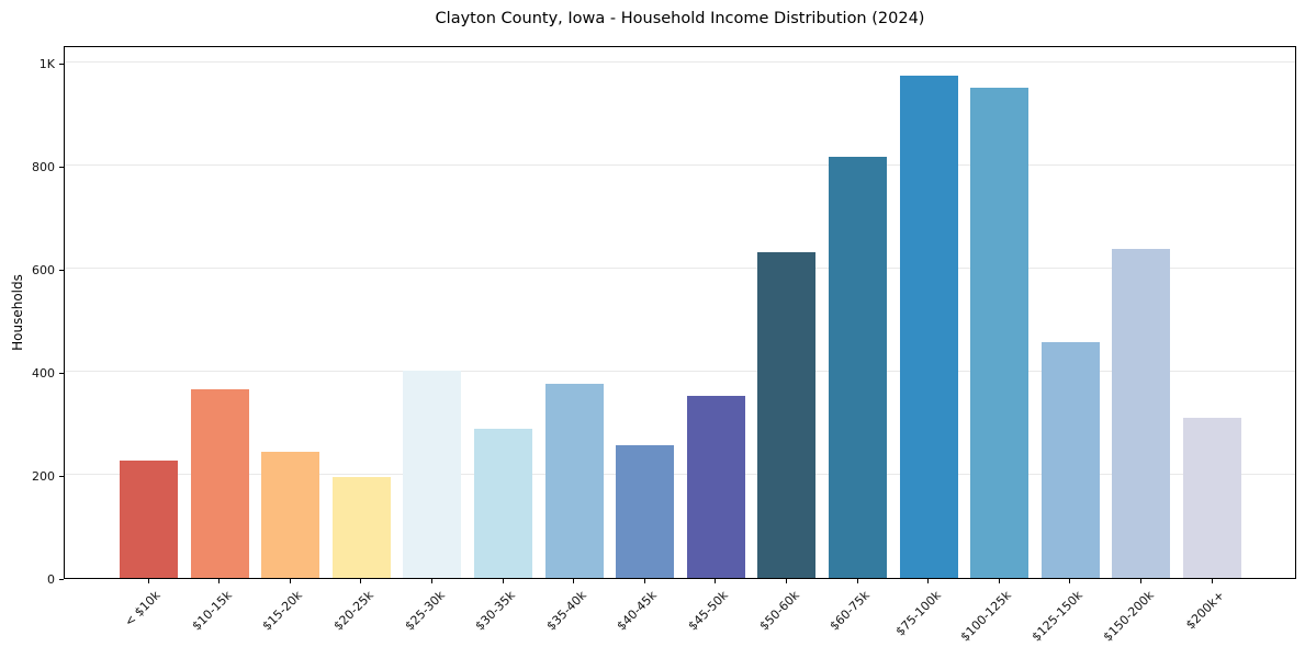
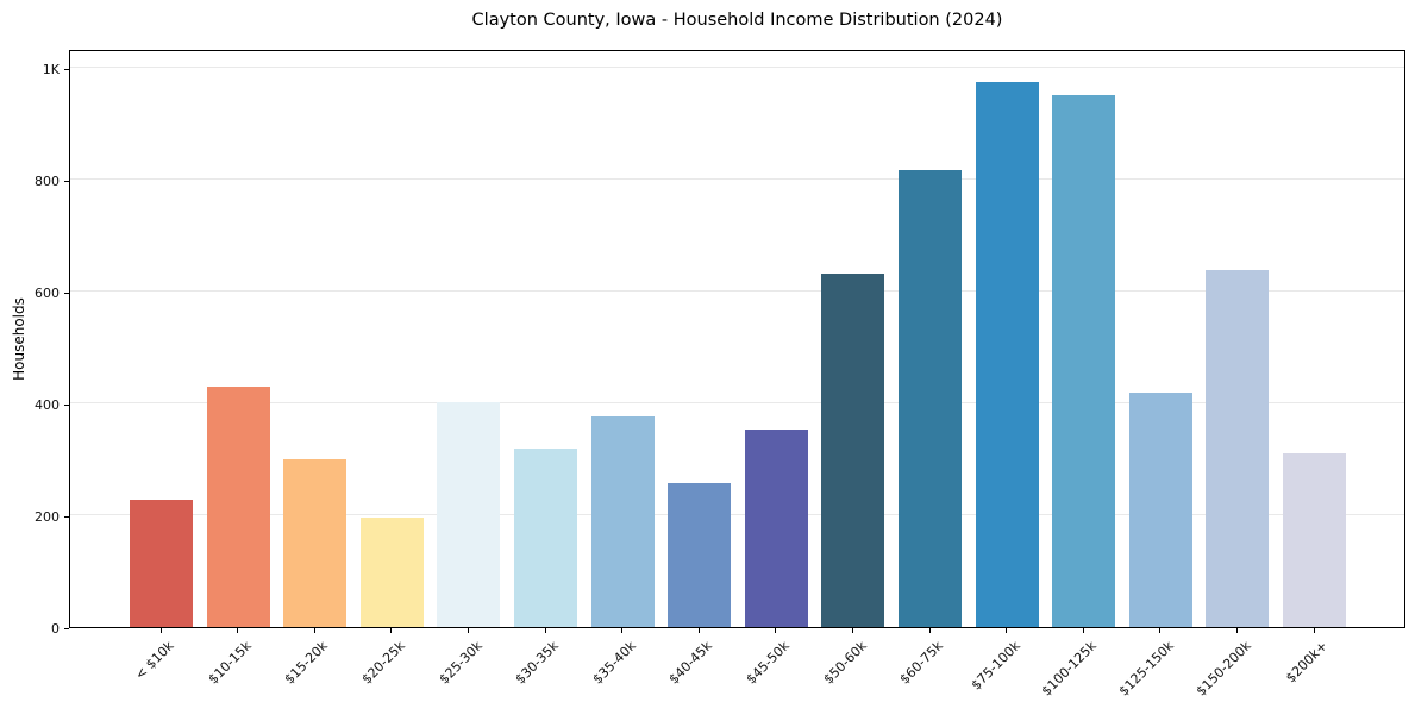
$10-15k: 370 -> 430
$15-20k: 250 -> 300
$30-35k: 290 -> 320
$125-150k: 460 -> 420
